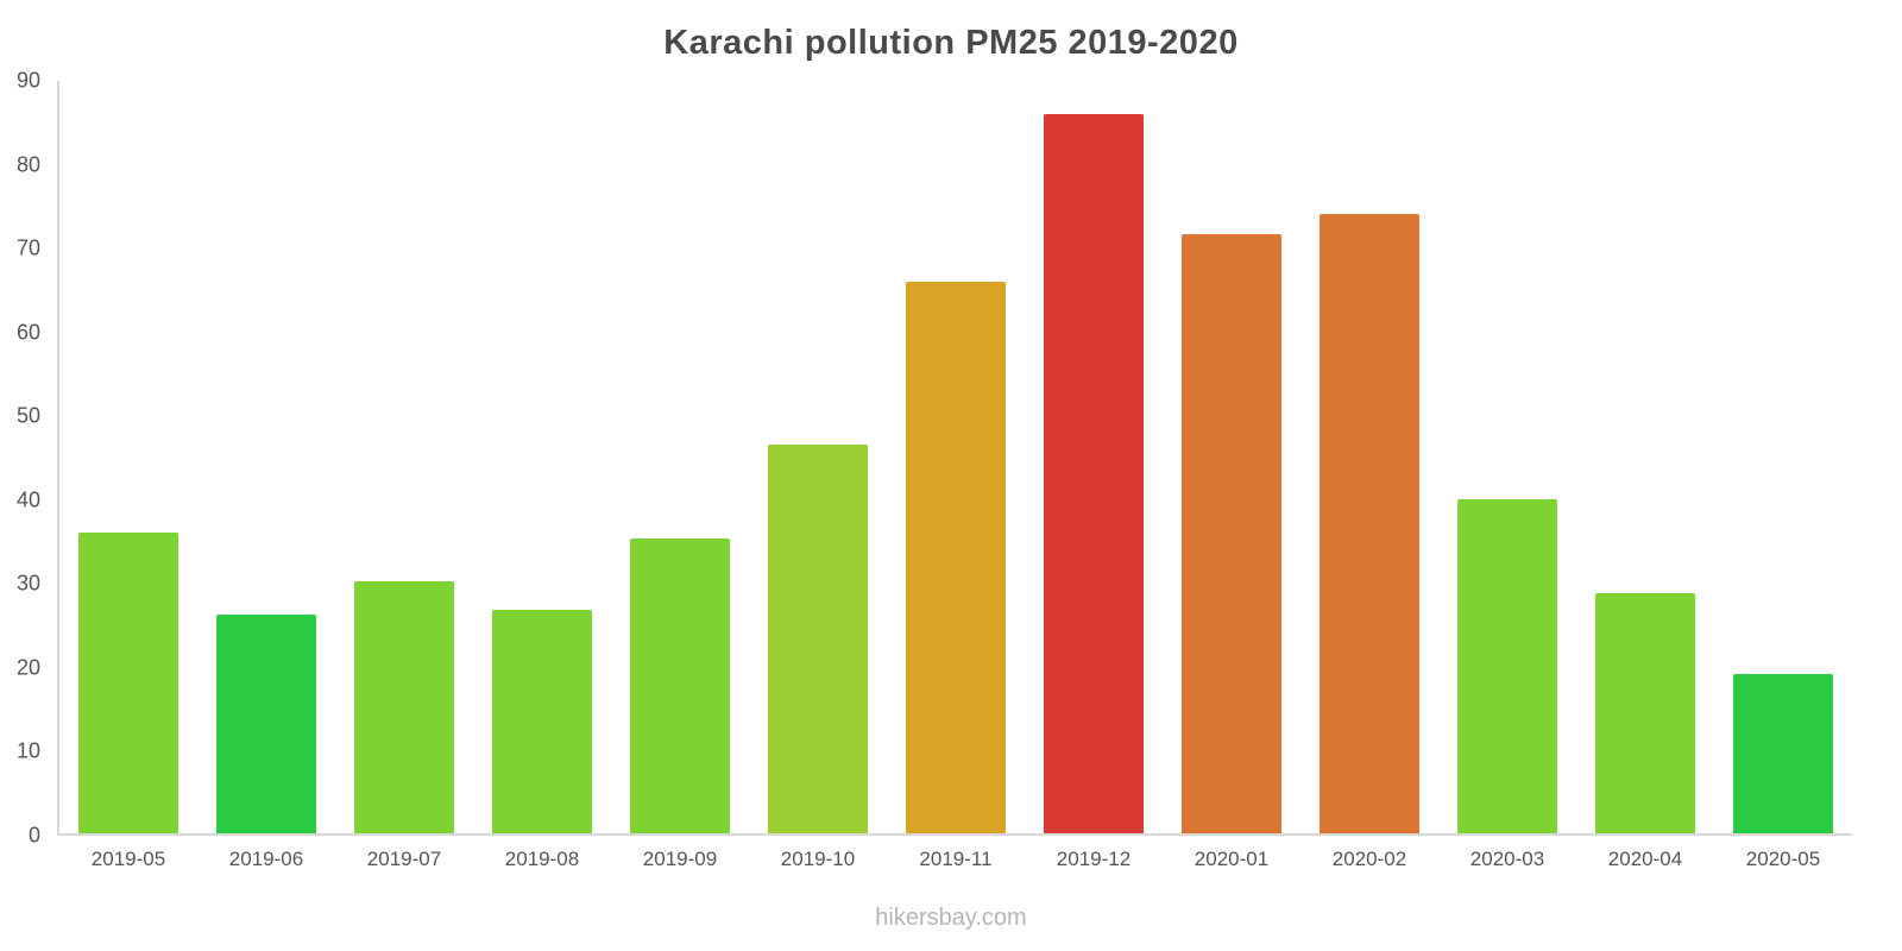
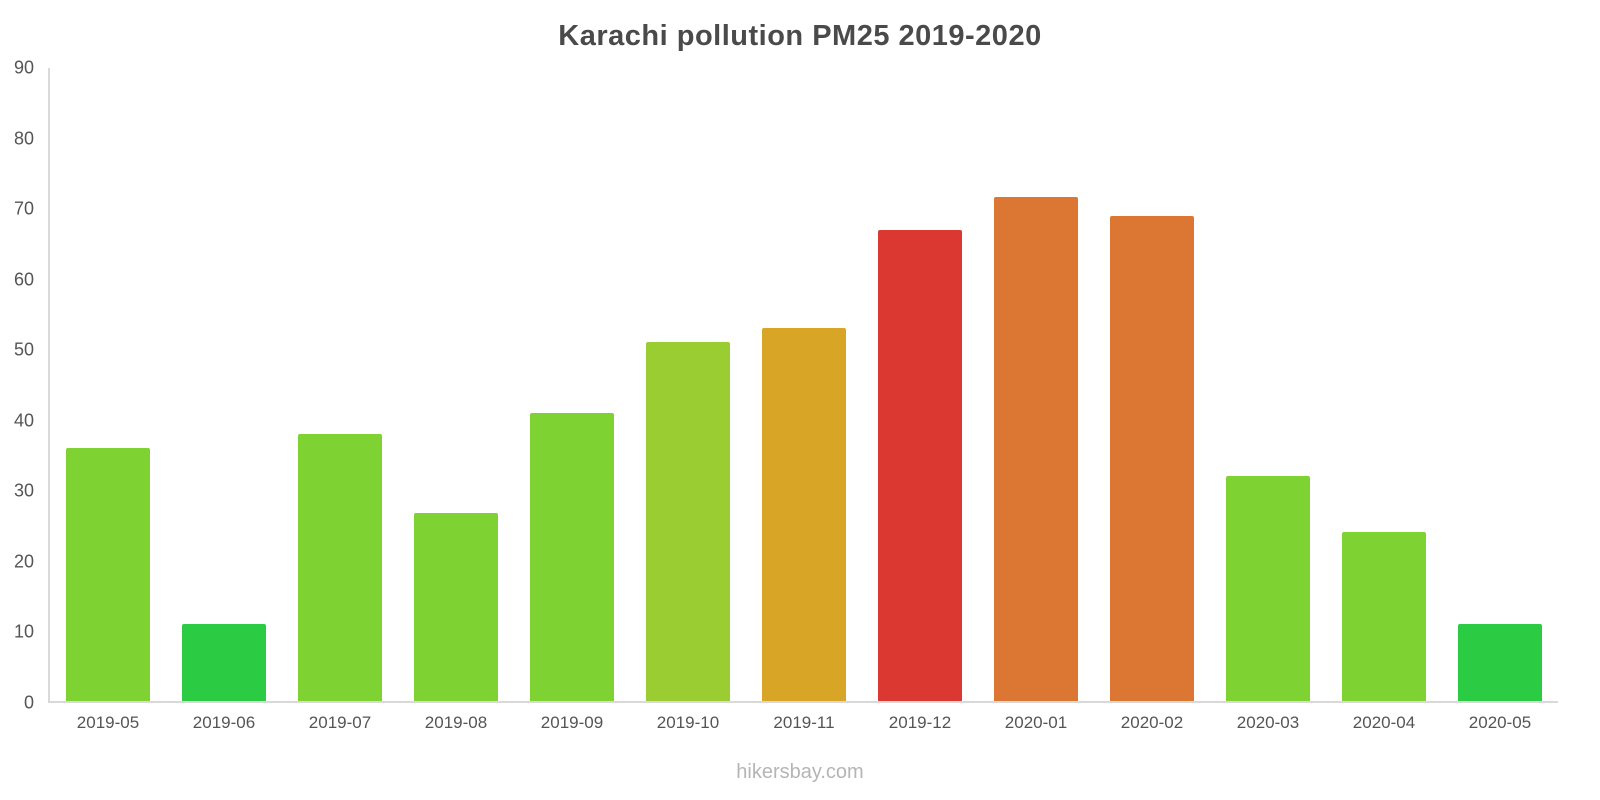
2019-06: 26 -> 11
2019-07: 30 -> 38
2019-09: 35 -> 41
2019-10: 46 -> 51
2019-11: 66 -> 53
2019-12: 86 -> 67
2020-02: 74 -> 69
2020-03: 40 -> 32
2020-04: 29 -> 24
2020-05: 19 -> 11
